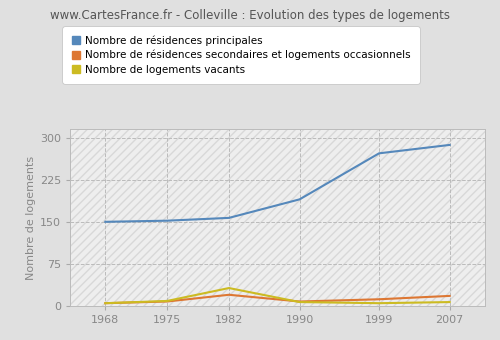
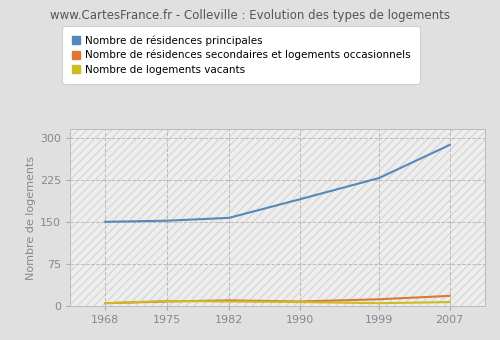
Nombre de résidences secondaires et logements occasionnels/1982: 20 -> 10
Nombre de logements vacants/1982: 32 -> 8
Nombre de résidences principales/1999: 272 -> 228
